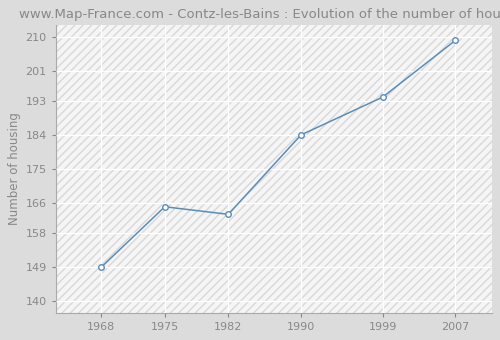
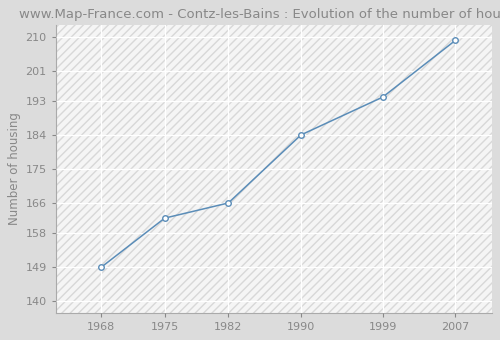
1975: 165 -> 162
1982: 163 -> 166
